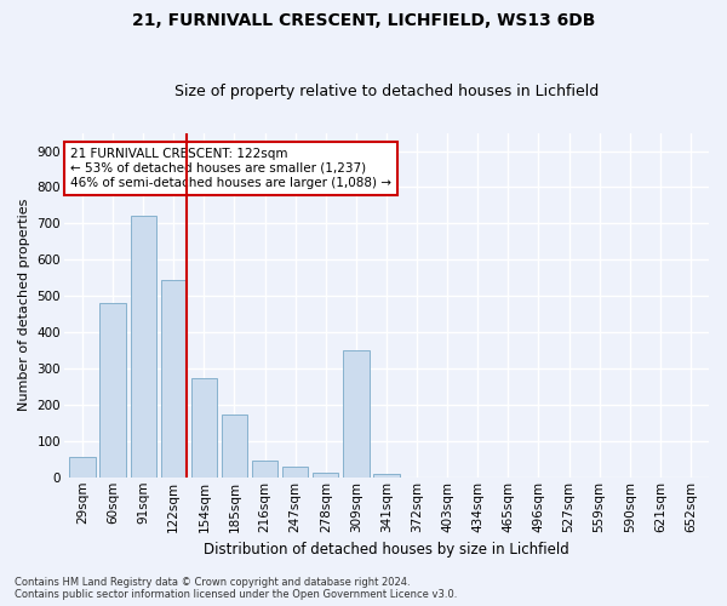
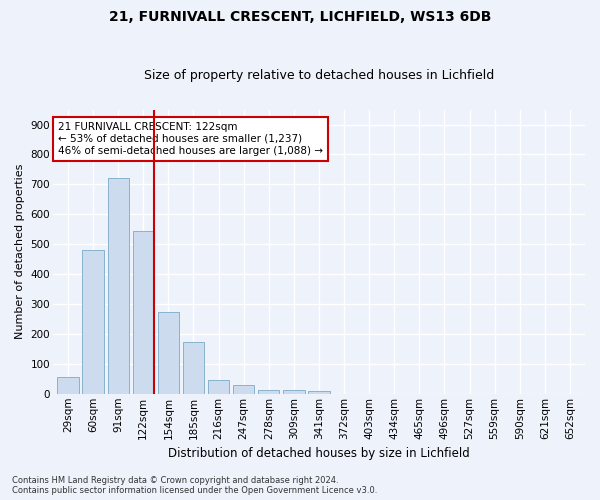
309sqm: 350 -> 13
